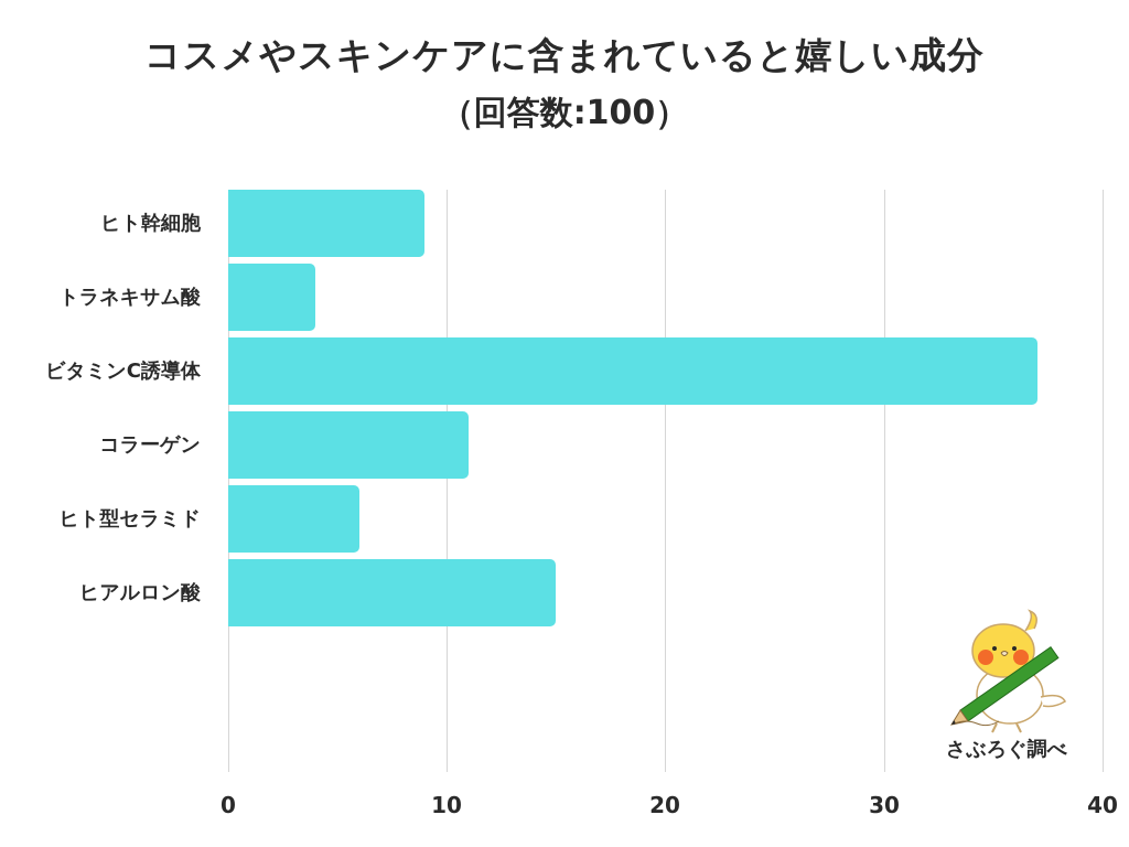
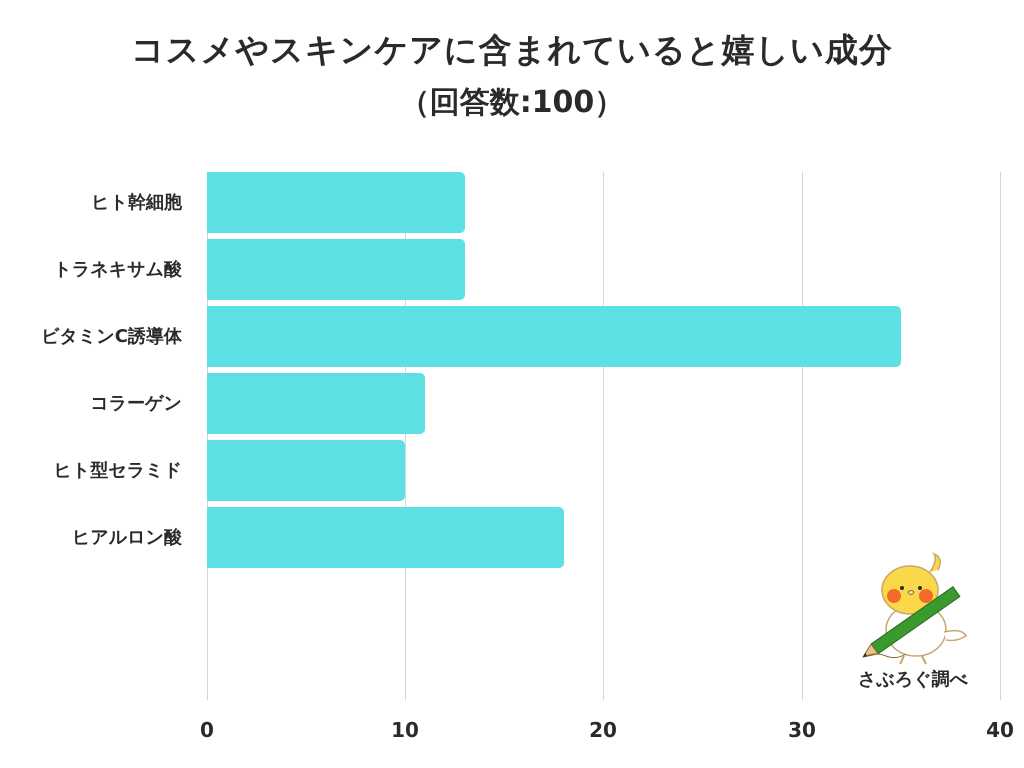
ヒト幹細胞: 9 -> 13
トラネキサム酸: 4 -> 13
ビタミンC誘導体: 37 -> 35
ヒト型セラミド: 6 -> 10
ヒアルロン酸: 15 -> 18
